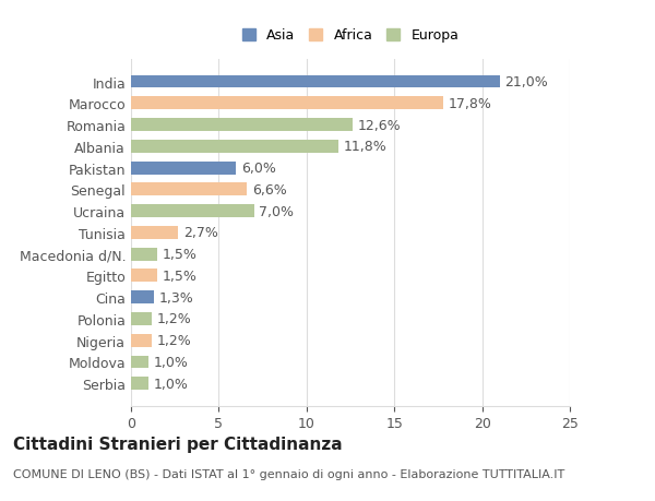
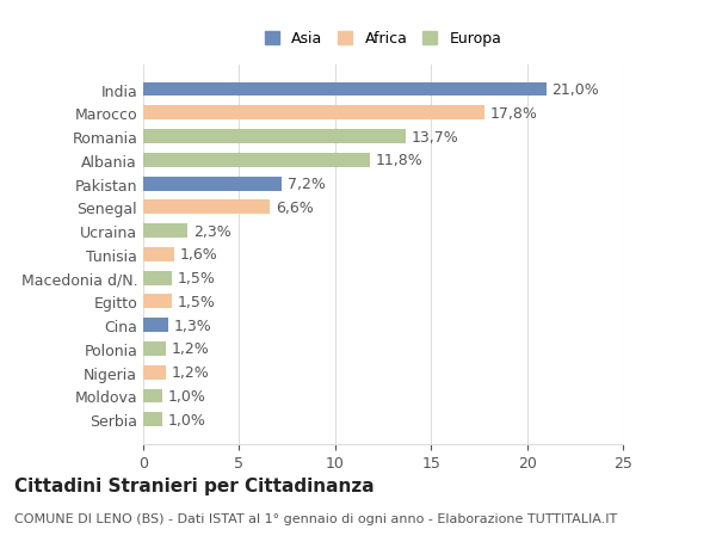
Romania: 12,6% -> 13,7%
Pakistan: 6,0% -> 7,2%
Ucraina: 7,0% -> 2,3%
Tunisia: 2,7% -> 1,6%
